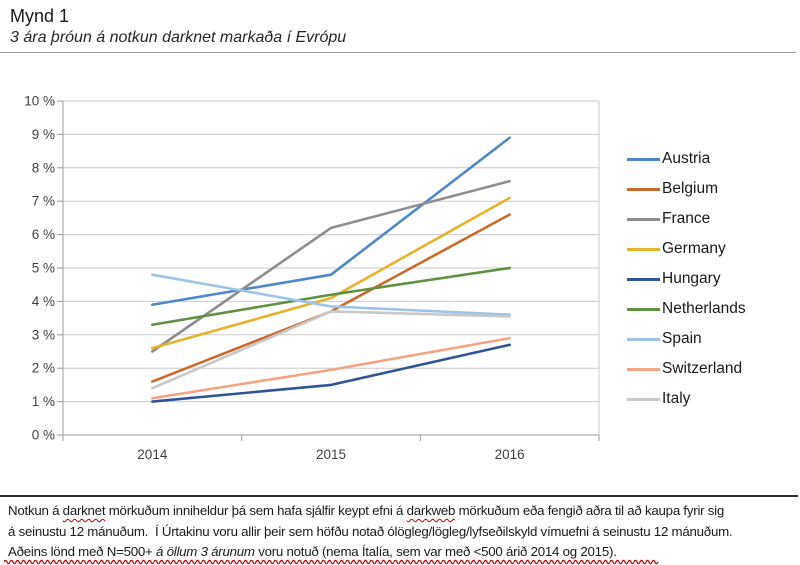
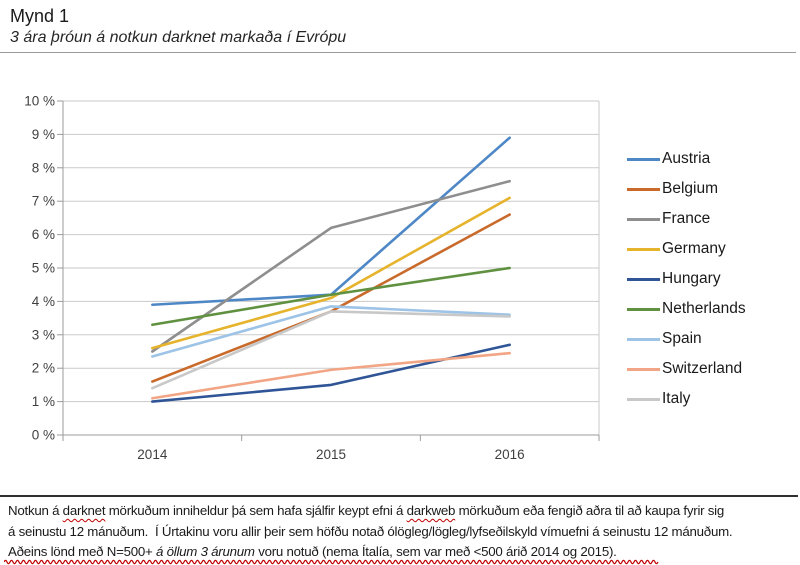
Spain/2014: 4.8% -> 2.4%
Austria/2015: 4.8% -> 4.2%
Switzerland/2016: 2.9% -> 2.5%
